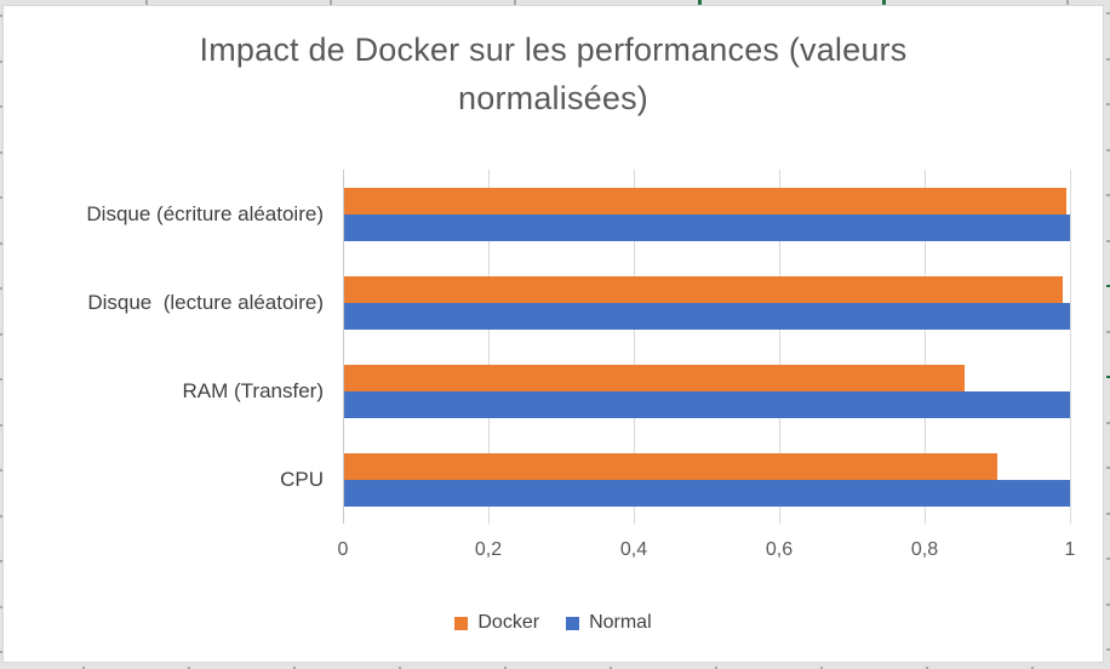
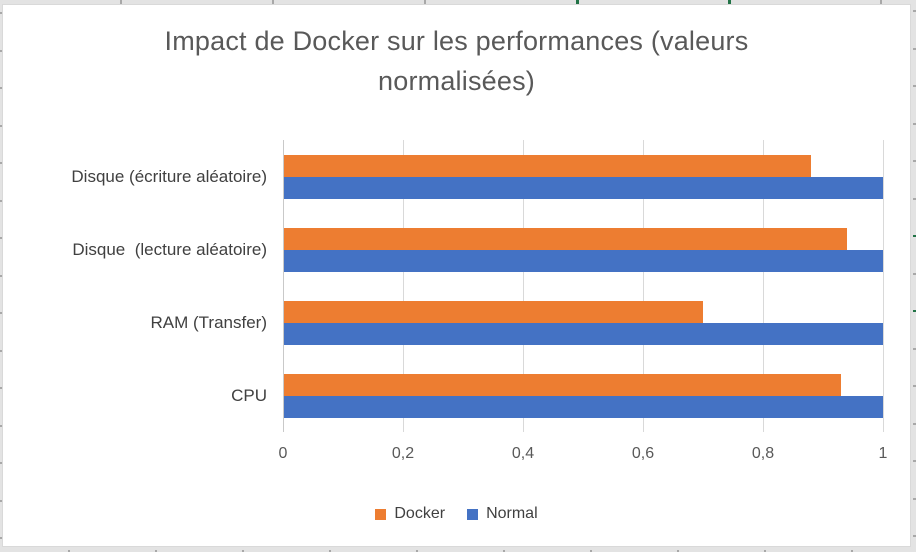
Docker/Disque (écriture aléatoire): 0,99 -> 0,88
Docker/Disque (lecture aléatoire): 0,99 -> 0,94
Docker/RAM (Transfer): 0,85 -> 0,70
Docker/CPU: 0,90 -> 0,93
